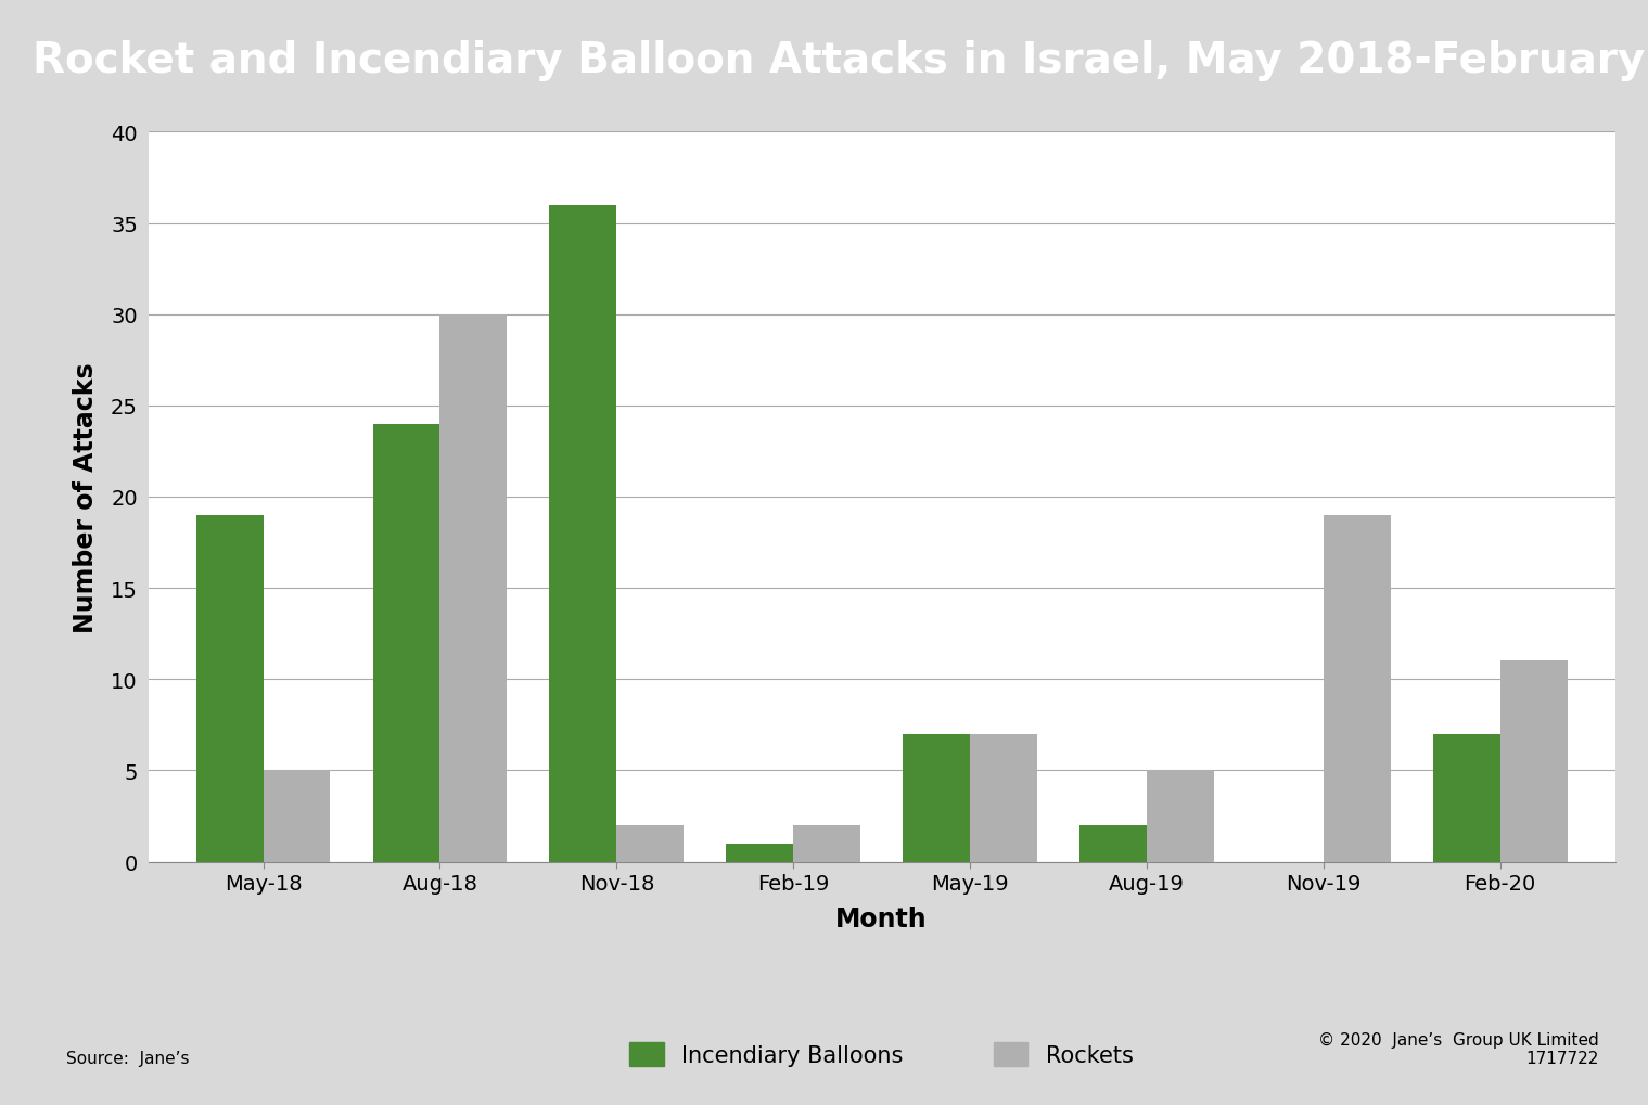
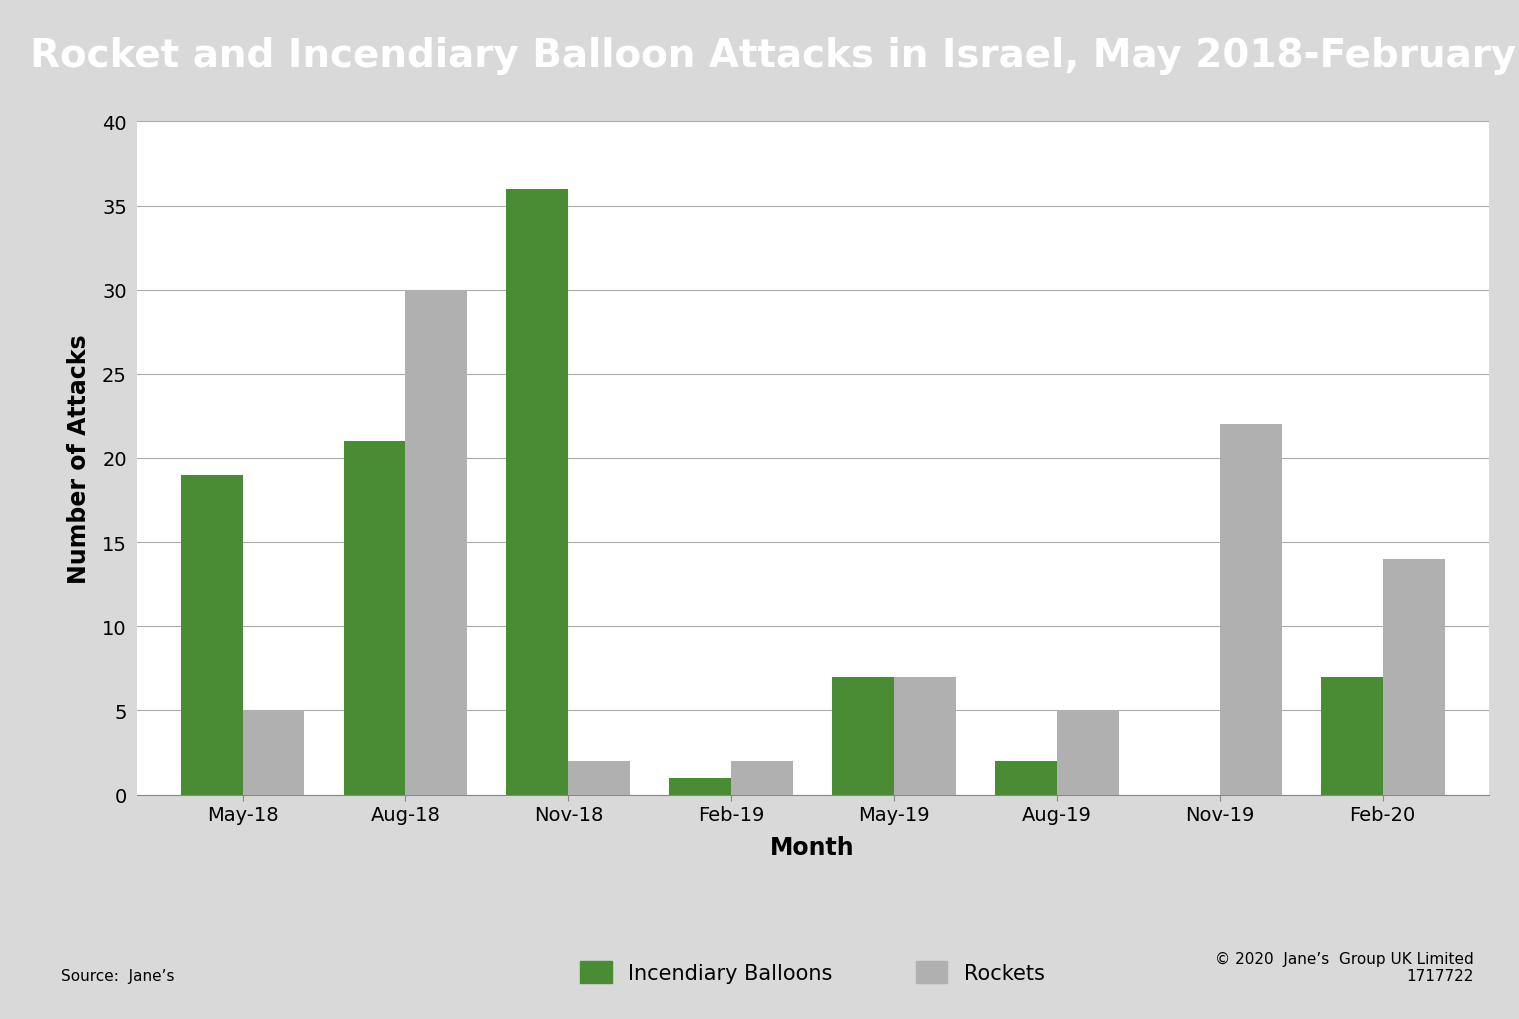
Incendiary Balloons/Aug-18: 24 -> 21
Rockets/Nov-19: 19 -> 22
Rockets/Feb-20: 11 -> 14
